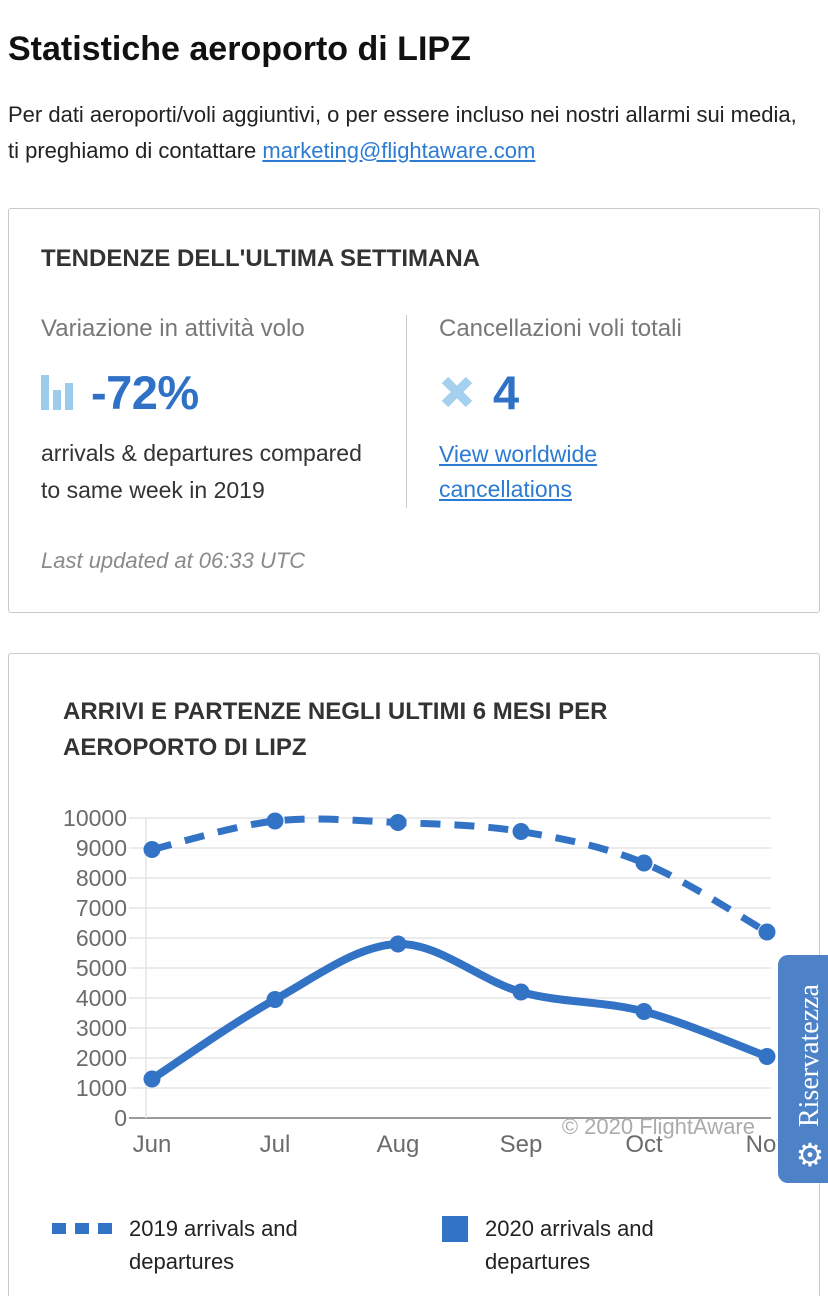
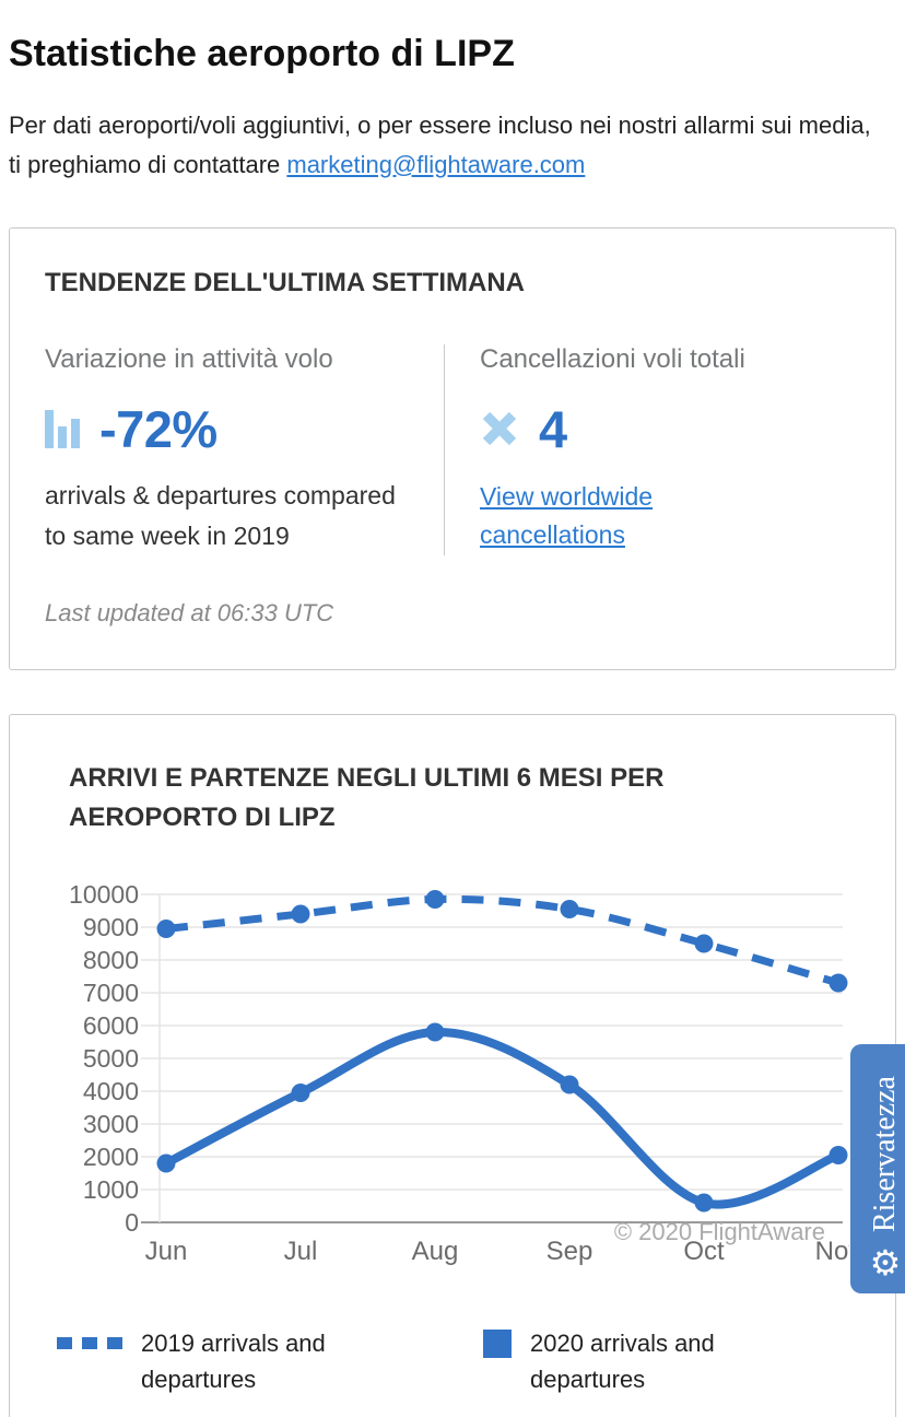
2020 arrivals and departures/Jun: 1300 -> 1800
2019 arrivals and departures/Jul: 9900 -> 9400
2020 arrivals and departures/Oct: 3600 -> 600
2019 arrivals and departures/Nov: 6200 -> 7300
